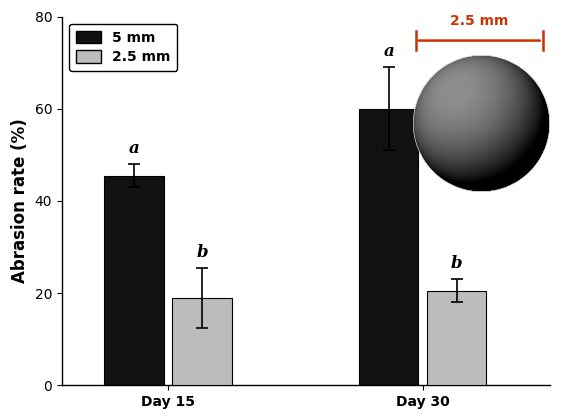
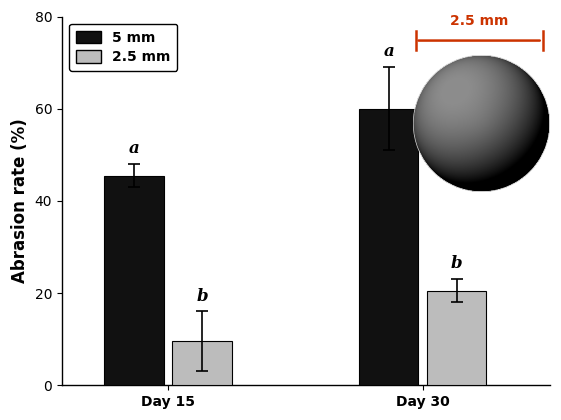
2.5 mm/Day 15: 19.0 -> 9.5
